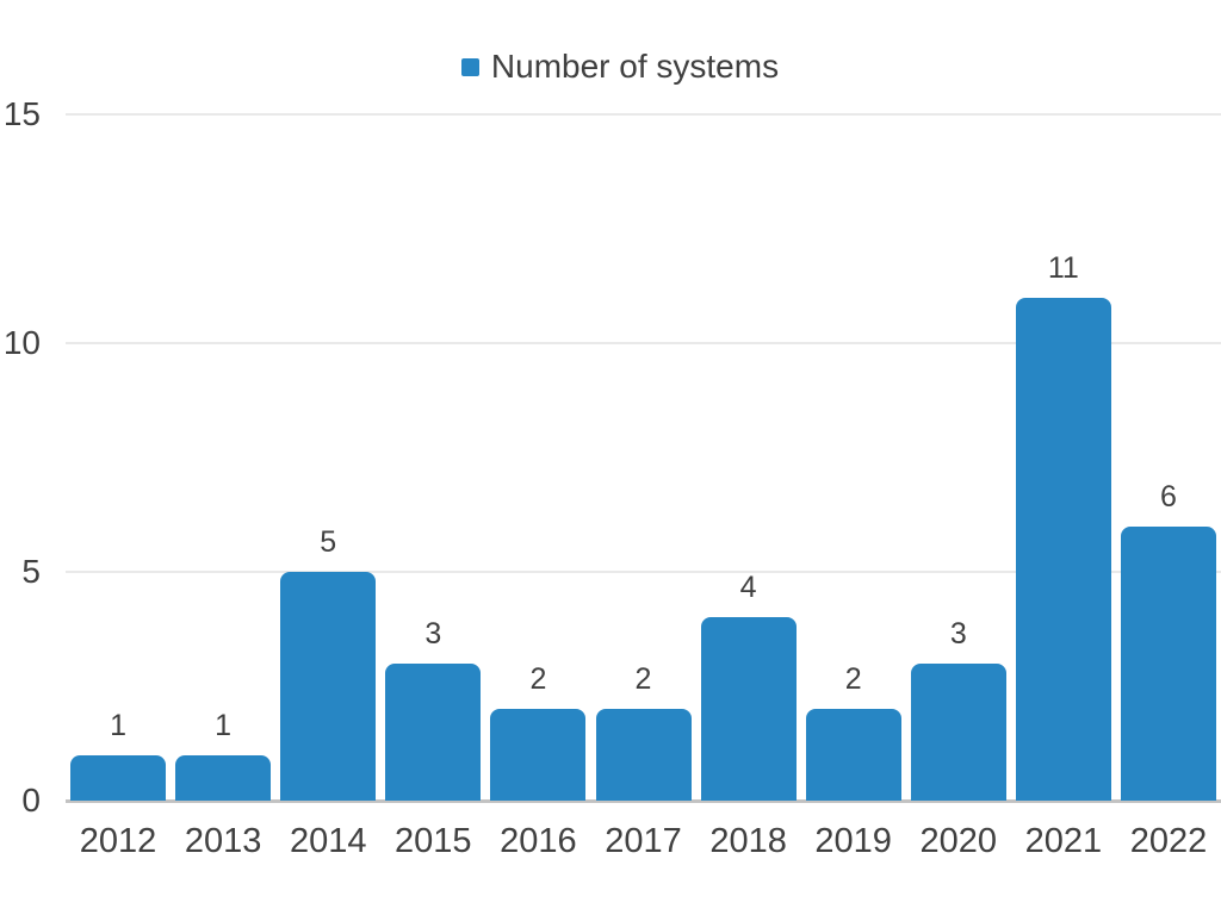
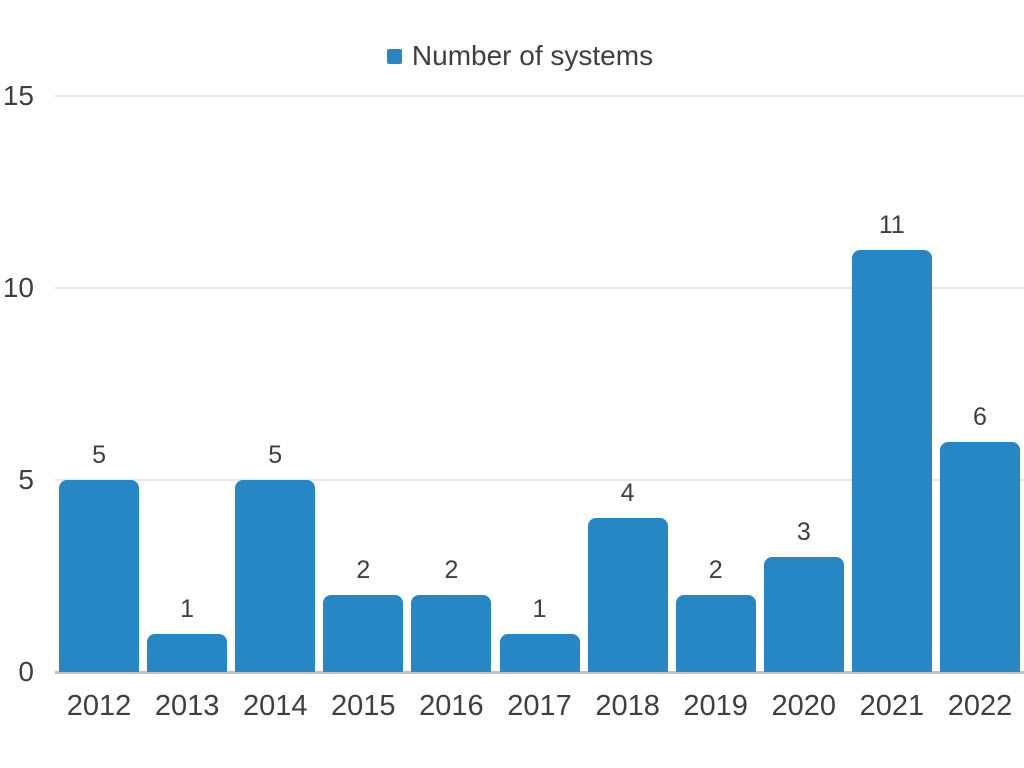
2012: 1 -> 5
2015: 3 -> 2
2017: 2 -> 1
